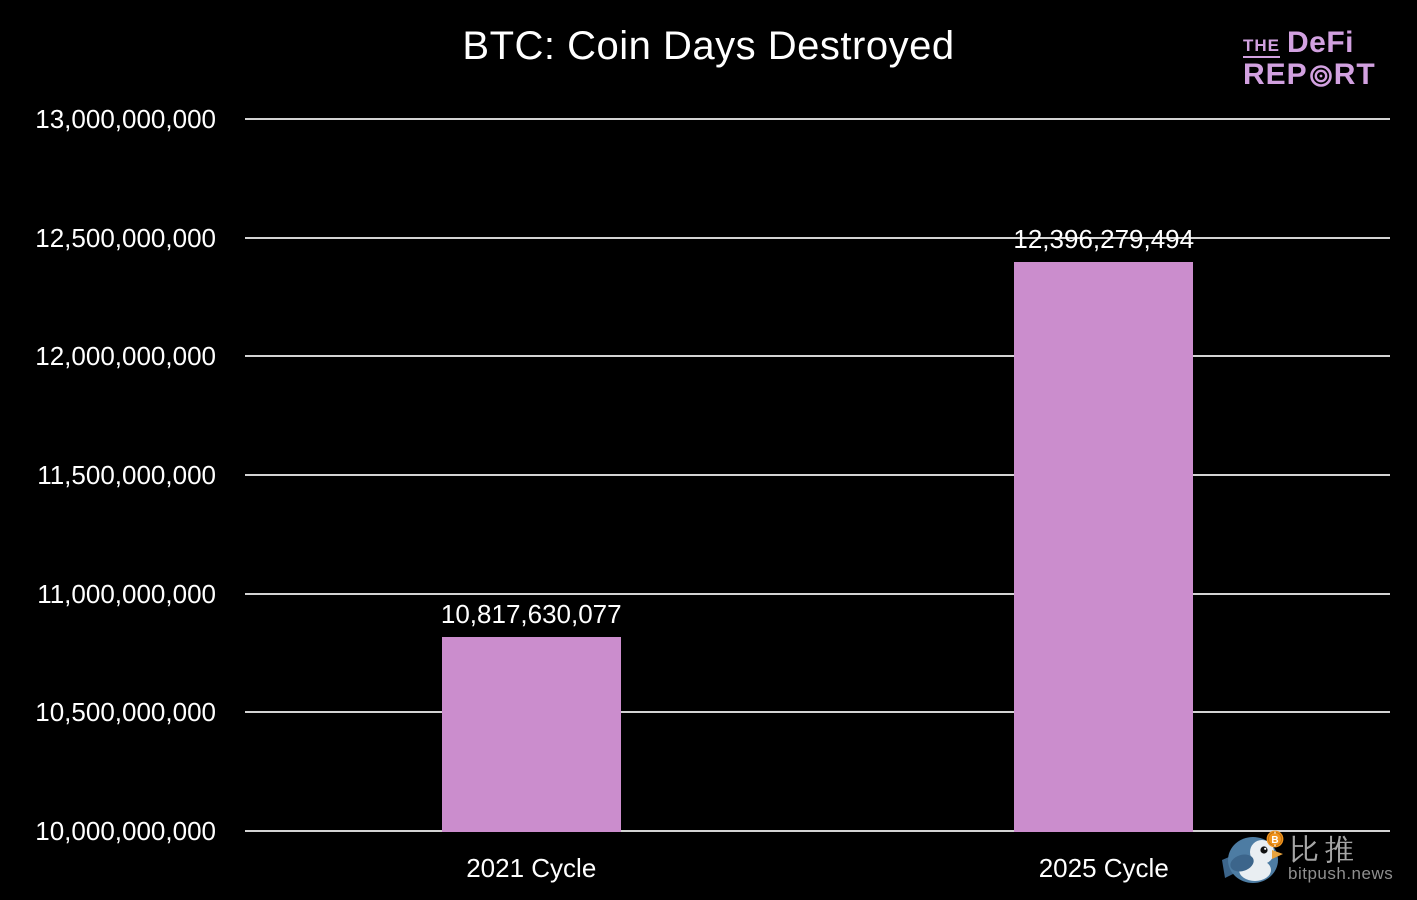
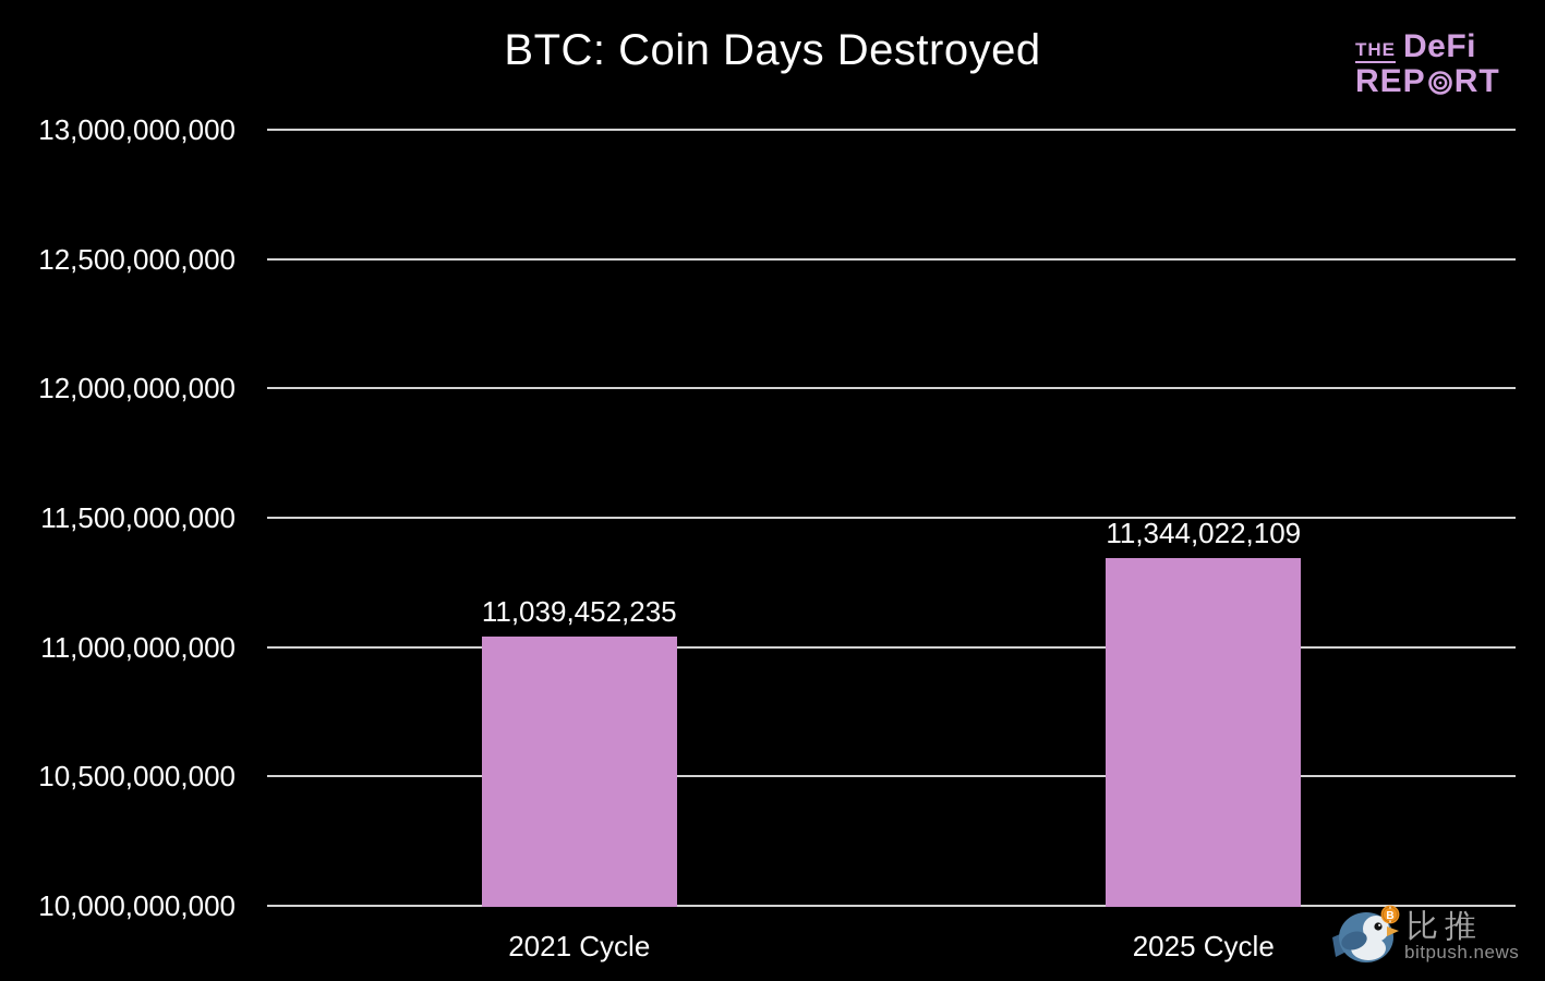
2021 Cycle: 10,817,630,077 -> 11,039,452,235
2025 Cycle: 12,396,279,494 -> 11,344,022,109
